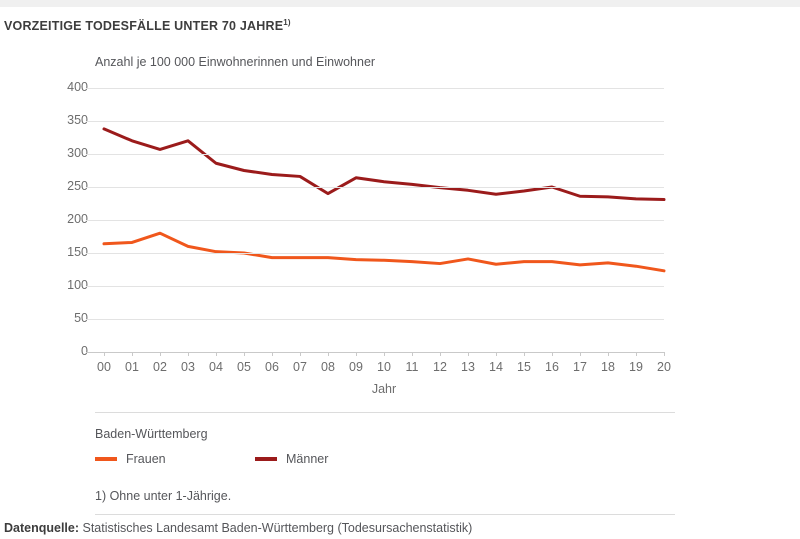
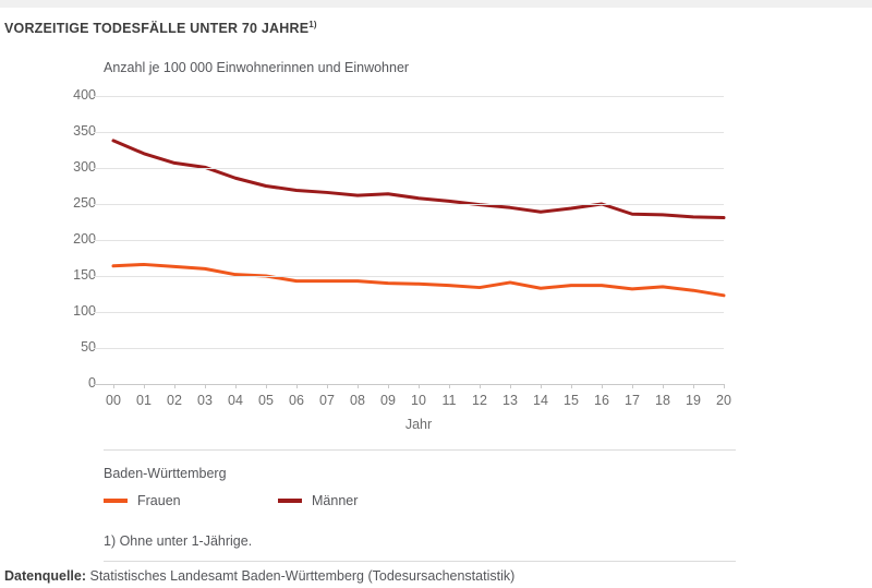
Frauen/02: 180 -> 160
Männer/03: 320 -> 300
Männer/08: 240 -> 260
